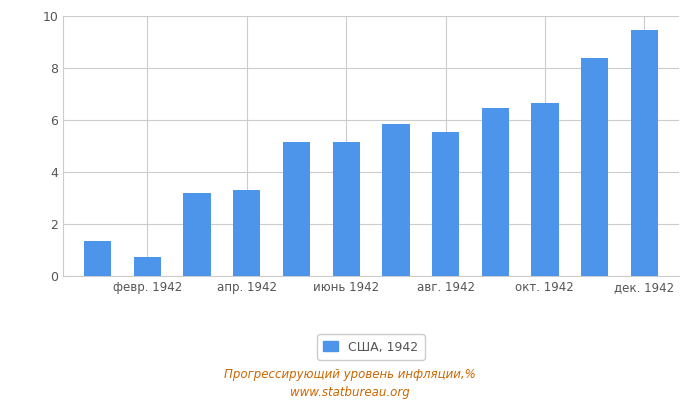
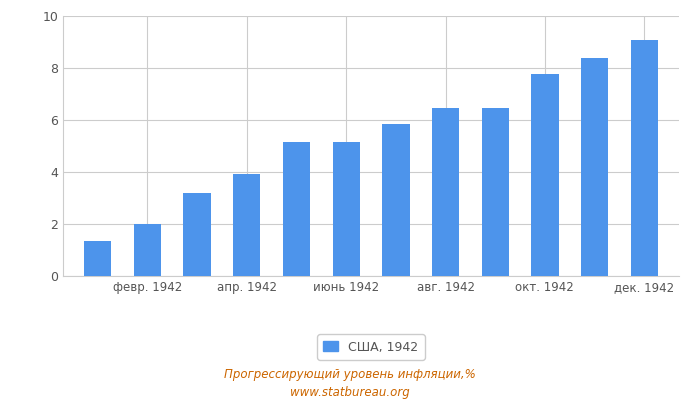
февр. 1942: 0.75 -> 2.00
апр. 1942: 3.30 -> 3.93
авг. 1942: 5.55 -> 6.47
окт. 1942: 6.65 -> 7.77
дек. 1942: 9.45 -> 9.08
